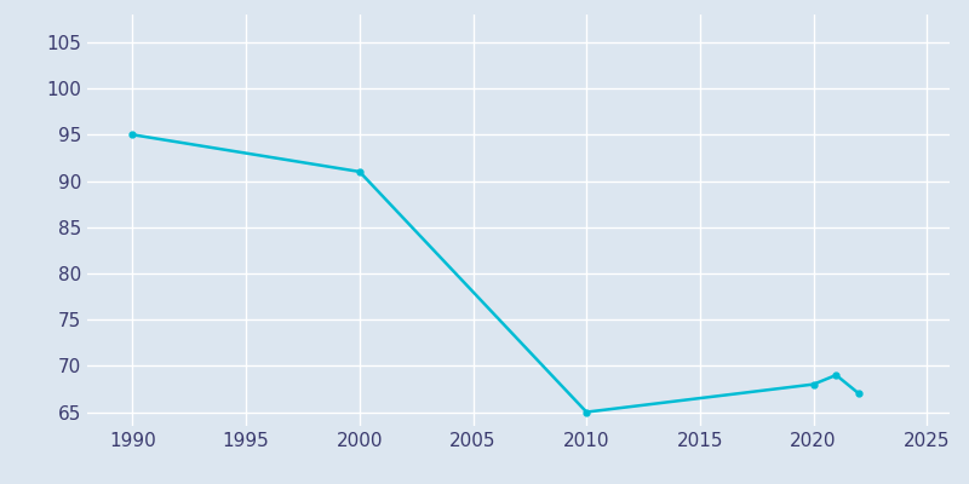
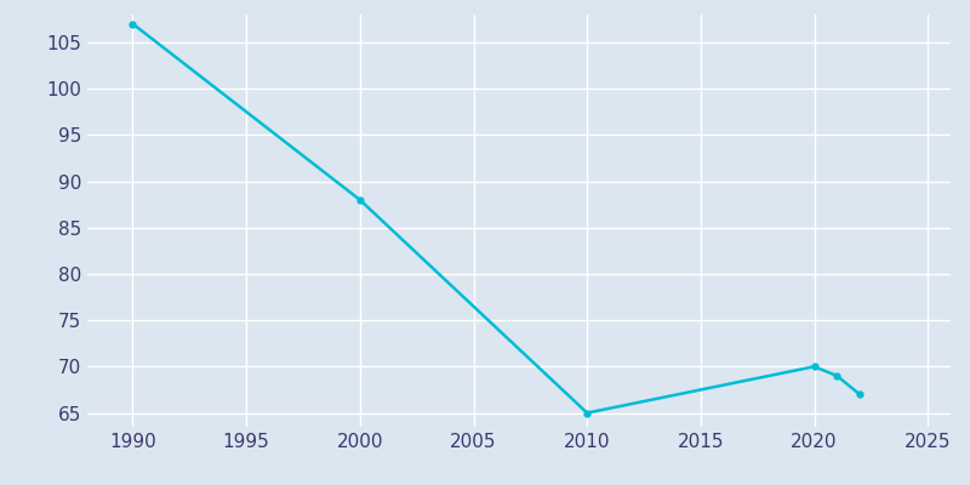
1990: 95 -> 107
2000: 91 -> 88
2020: 68 -> 70
